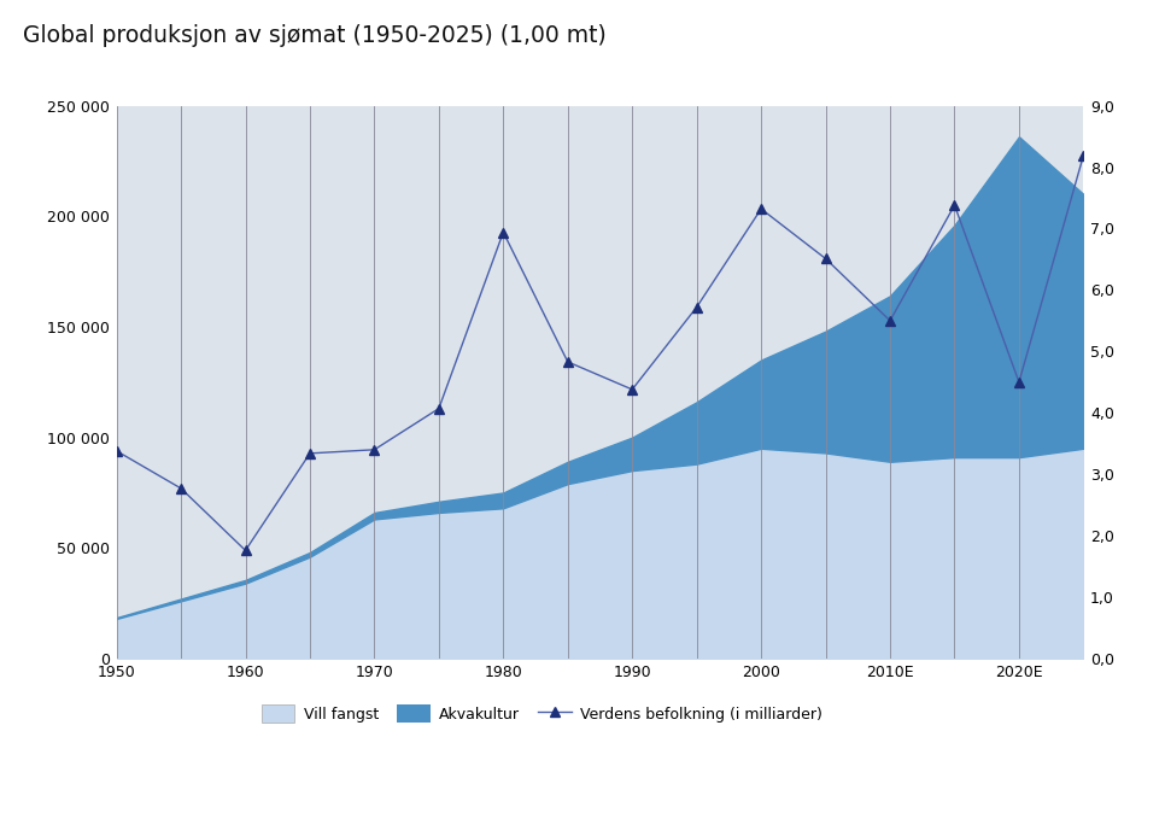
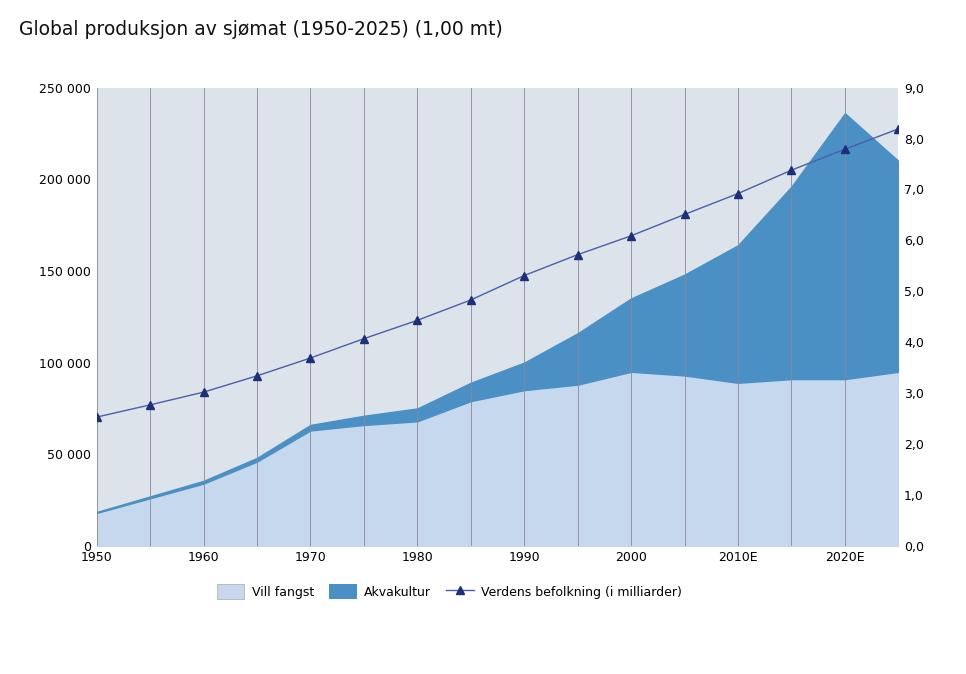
Verdens befolkning (i milliarder)/1950: 3,38 -> 2,53
Verdens befolkning (i milliarder)/1960: 1,76 -> 3,02
Verdens befolkning (i milliarder)/1970: 3,40 -> 3,69
Verdens befolkning (i milliarder)/1980: 6,94 -> 4,43
Verdens befolkning (i milliarder)/1990: 4,38 -> 5,31
Verdens befolkning (i milliarder)/2000: 7,32 -> 6,09
Verdens befolkning (i milliarder)/2010E: 5,50 -> 6,92
Verdens befolkning (i milliarder)/2020E: 4,50 -> 7,79
